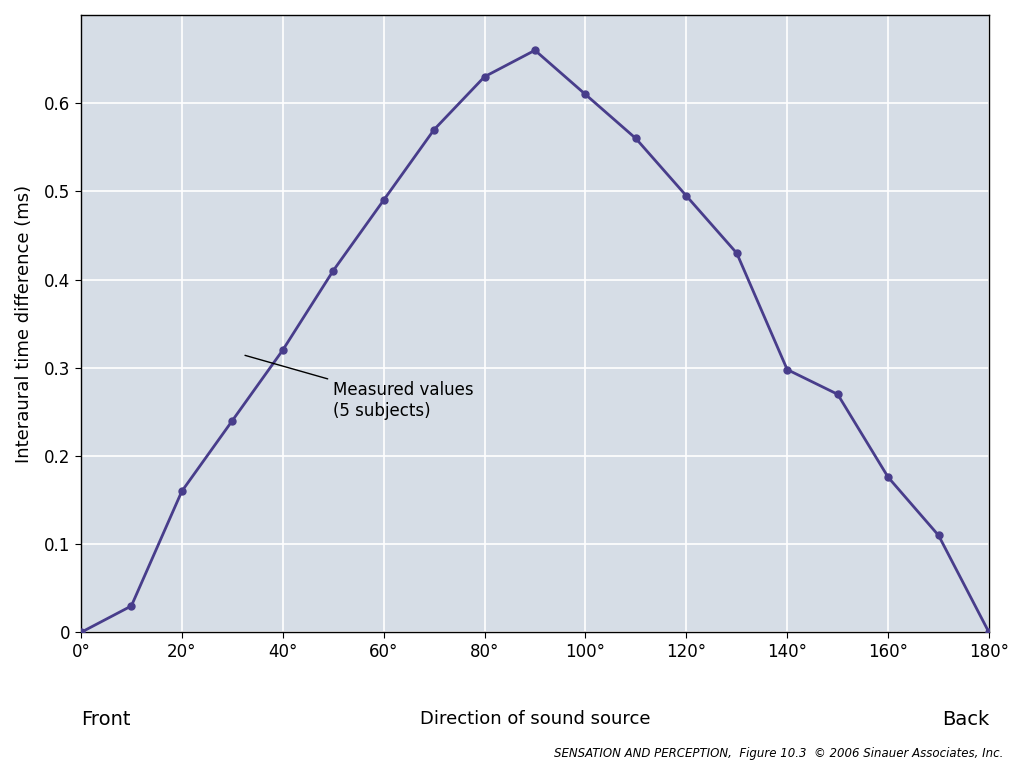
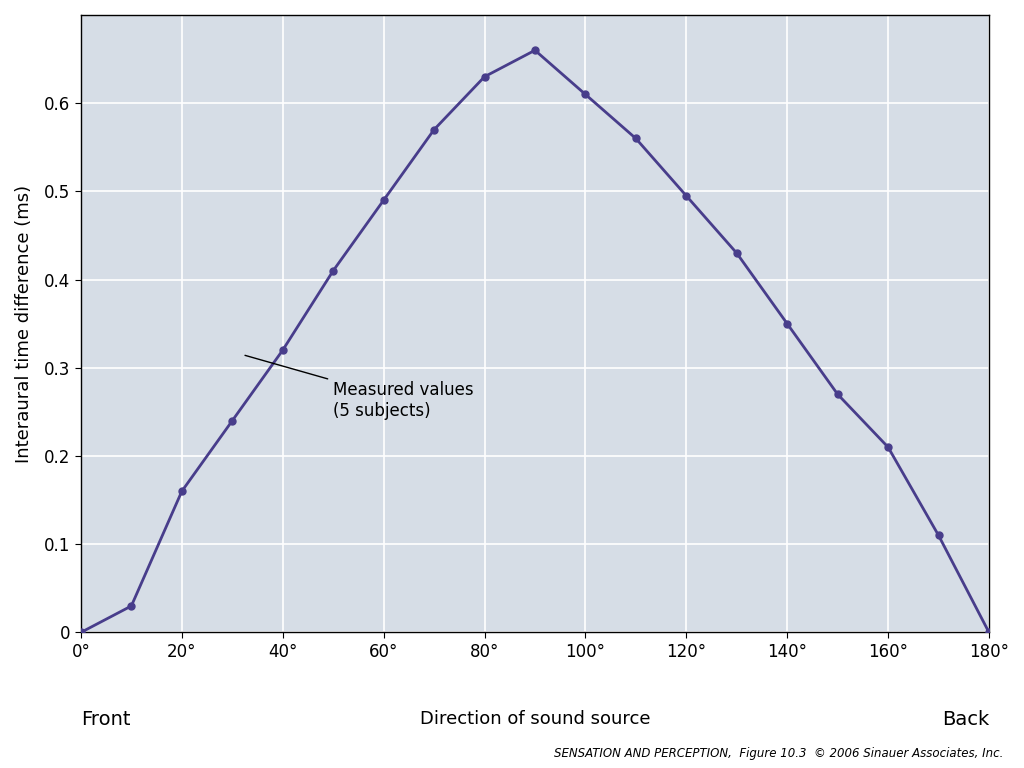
140°: 0.298 -> 0.350
160°: 0.176 -> 0.210
